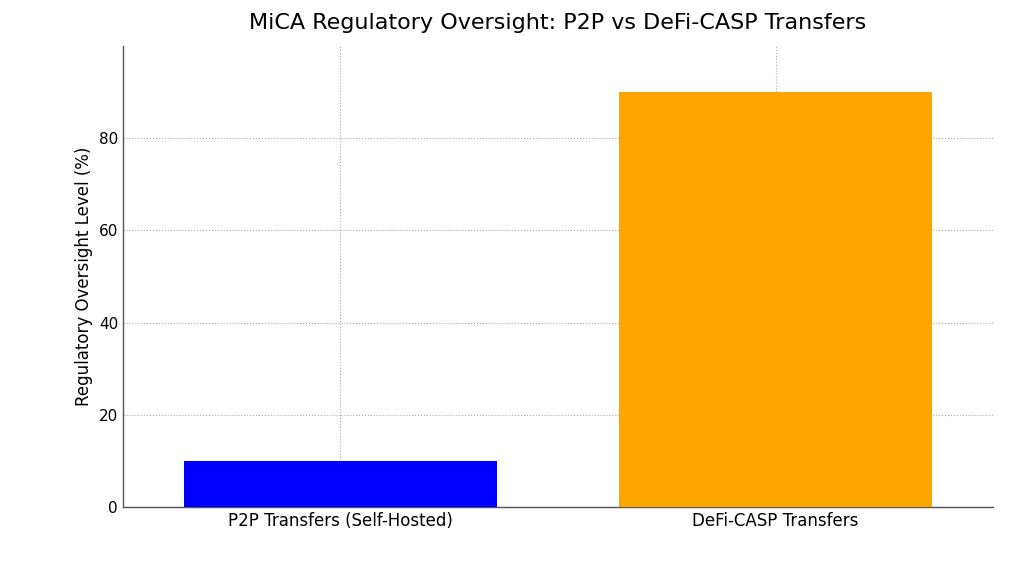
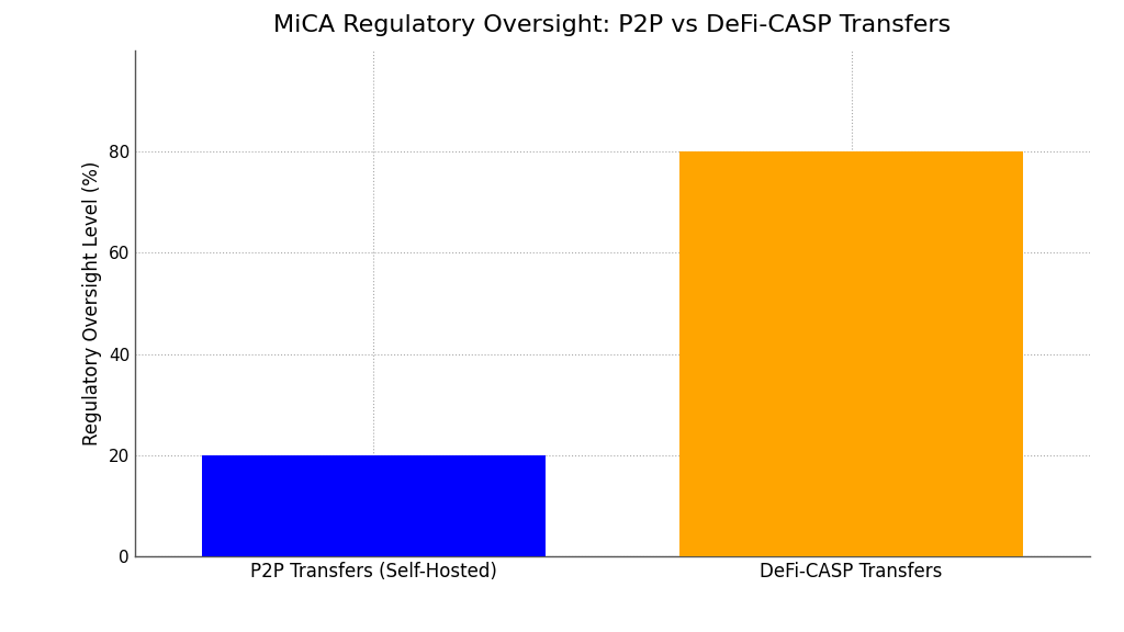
P2P Transfers (Self-Hosted): 10 -> 20
DeFi-CASP Transfers: 90 -> 80
